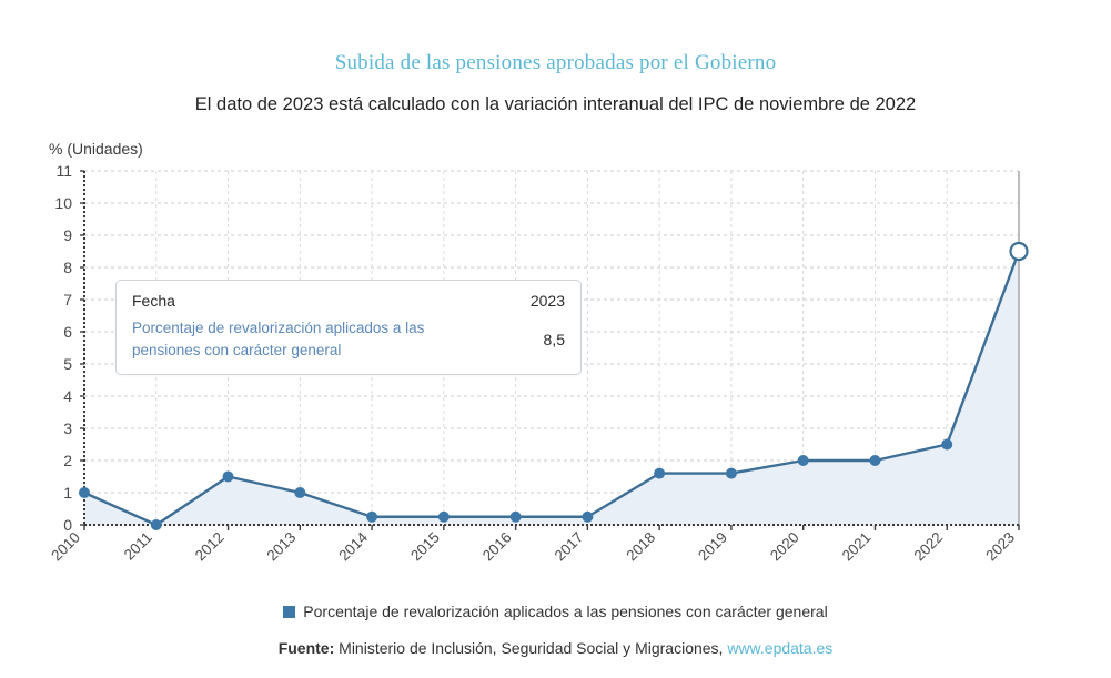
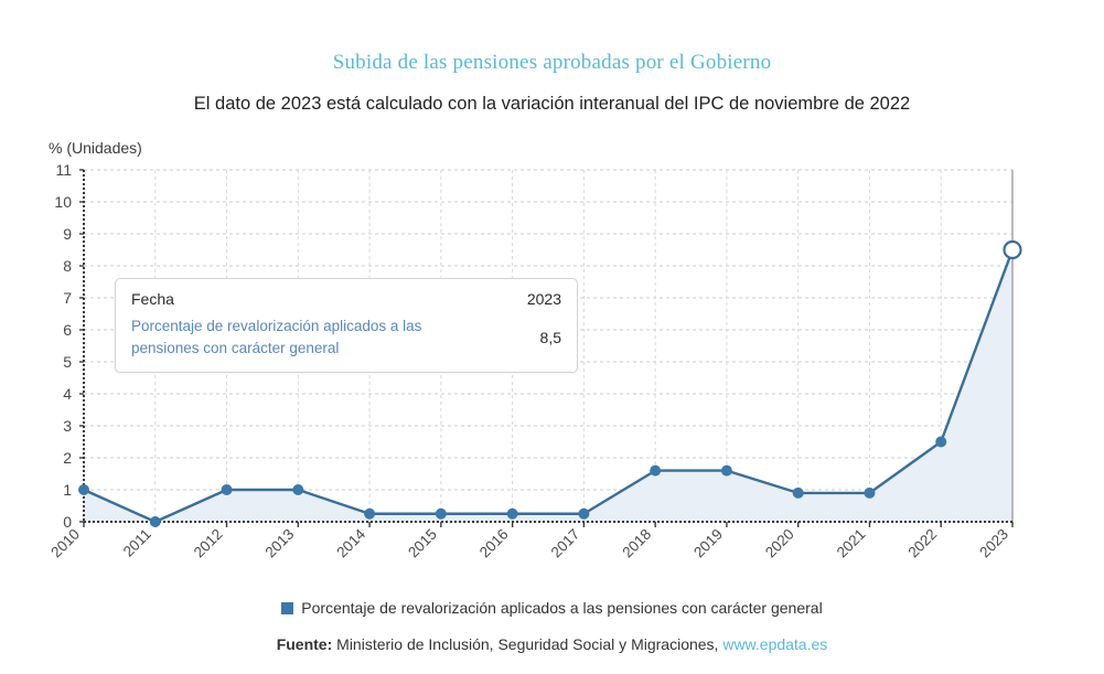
2012: 1.5 -> 1.0
2020: 2.0 -> 0.9
2021: 2.0 -> 0.9
